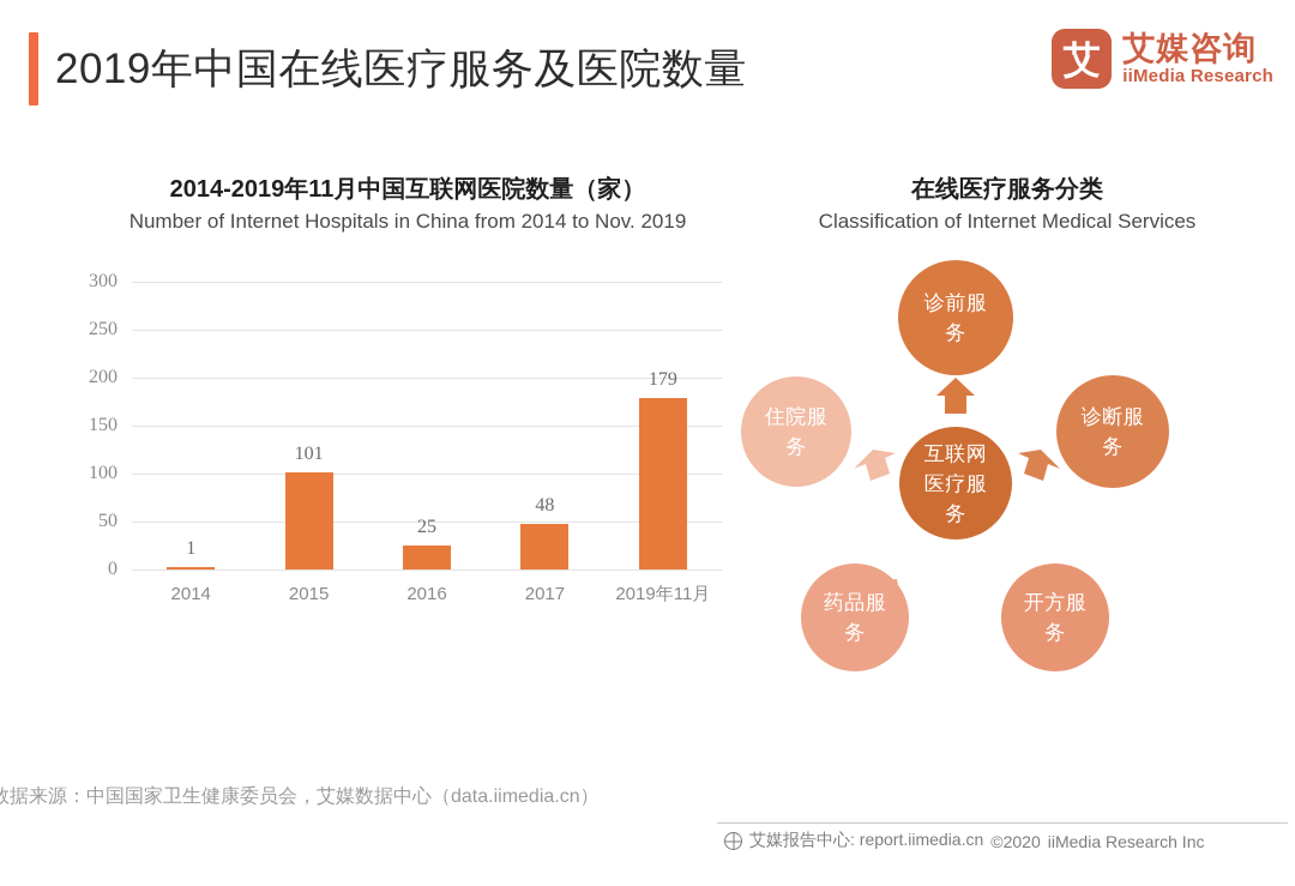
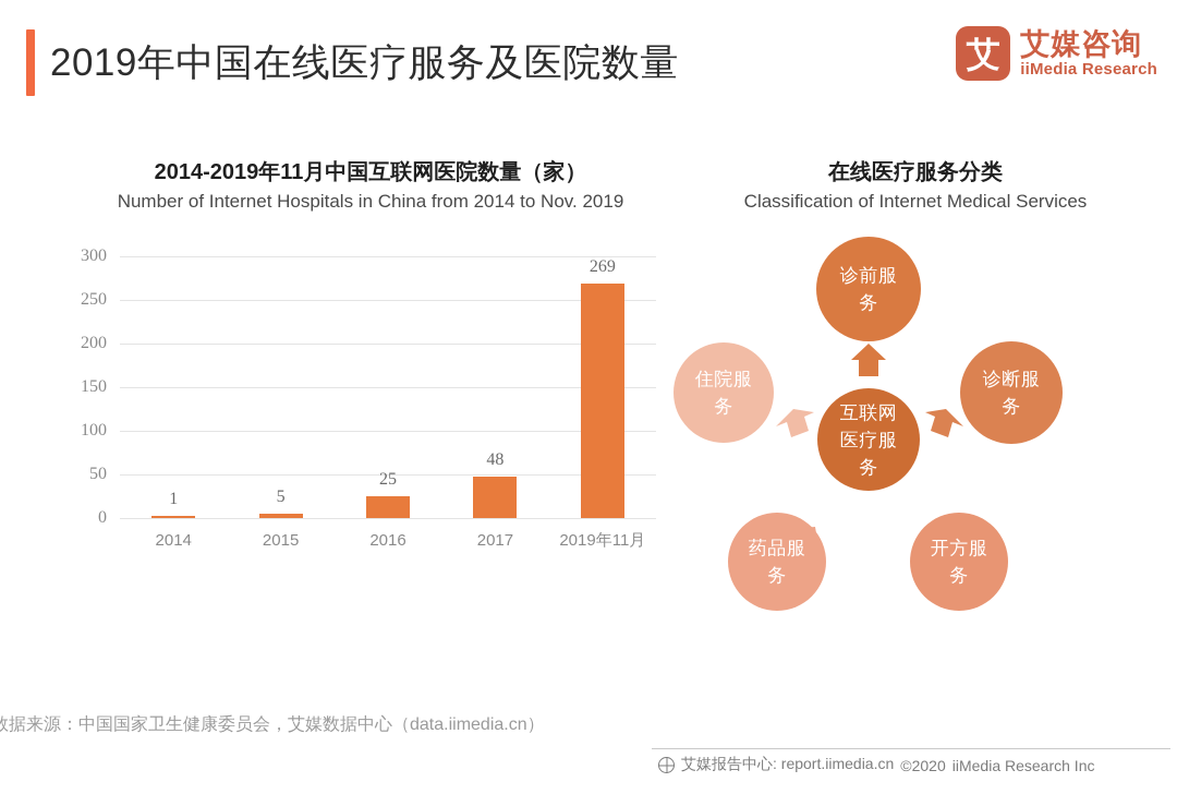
2015: 101 -> 5
2019年11月: 179 -> 269
